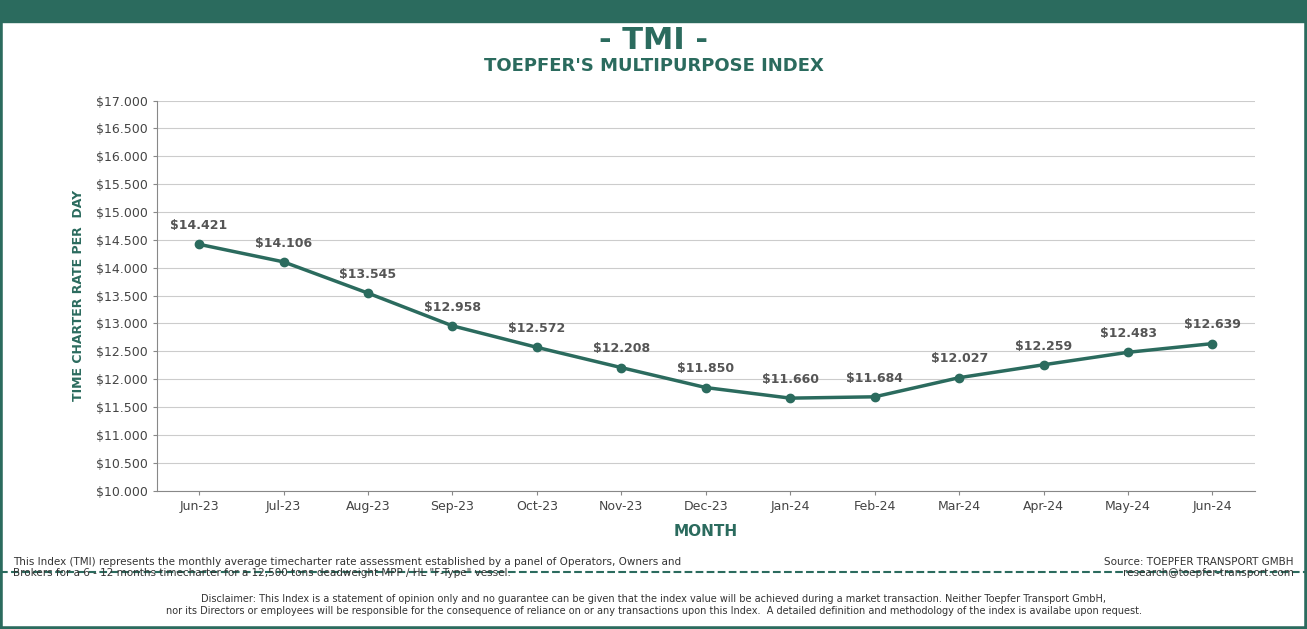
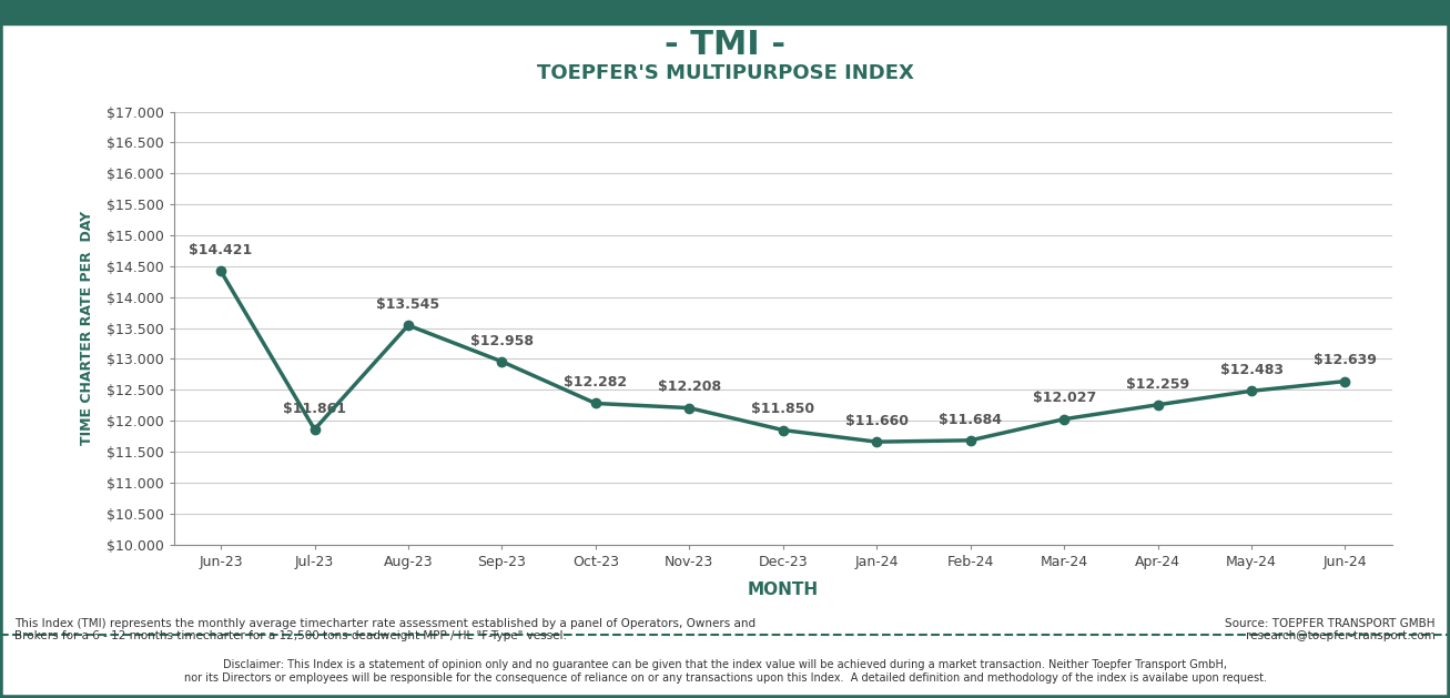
Jul-23: $14.106 -> $11.861
Oct-23: $12.572 -> $12.282
